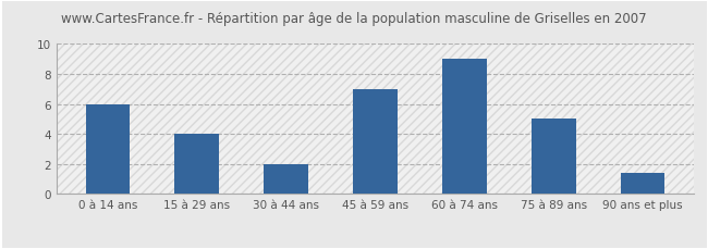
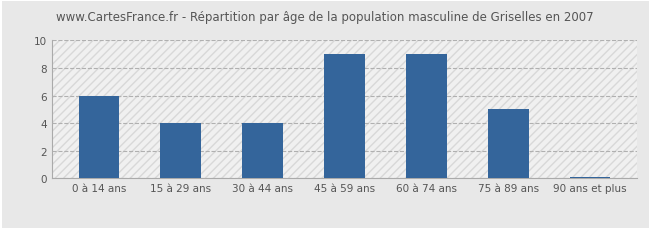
30 à 44 ans: 2.0 -> 4.0
45 à 59 ans: 7.0 -> 9.0
90 ans et plus: 1.4 -> 0.1
